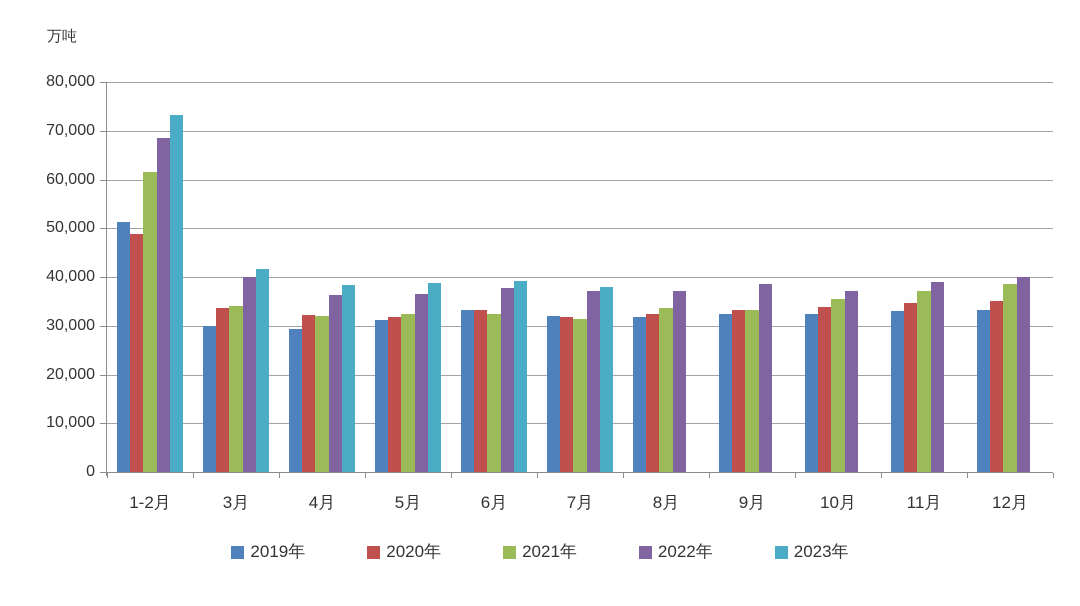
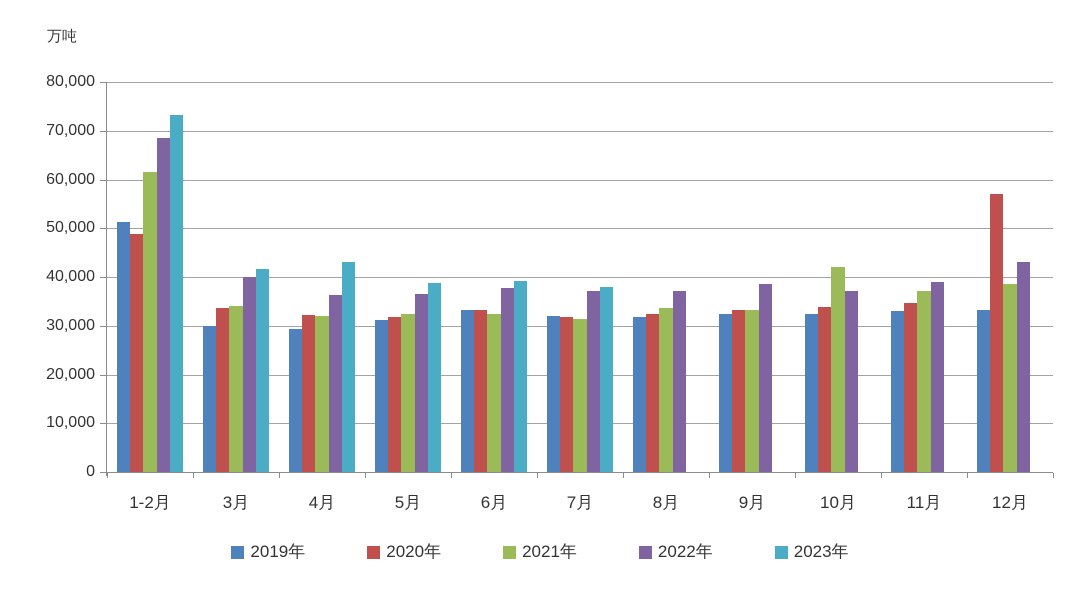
2023年/4月: 38000 -> 43000
2021年/10月: 36000 -> 42000
2020年/12月: 35000 -> 57000
2022年/12月: 40000 -> 43000
